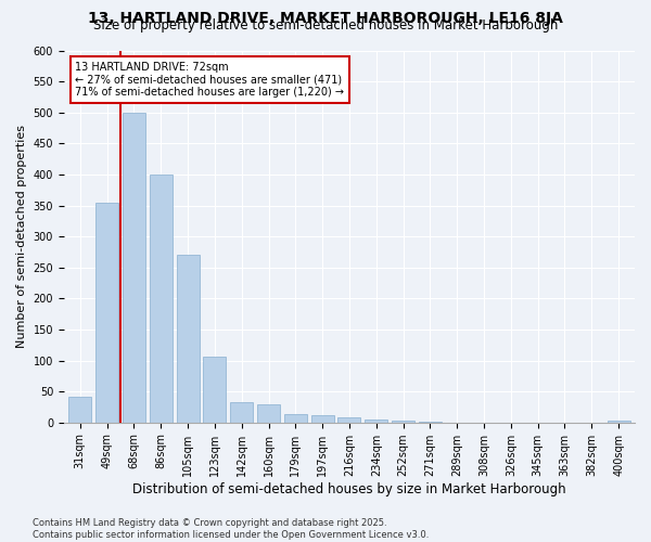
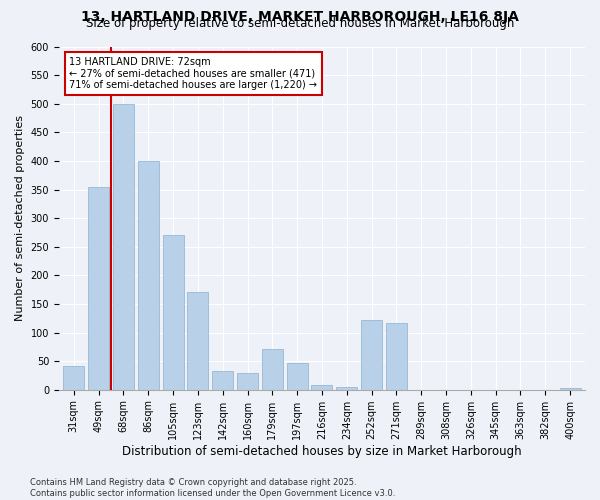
123sqm: 107 -> 170
179sqm: 14 -> 72
197sqm: 11 -> 46
252sqm: 3 -> 122
271sqm: 2 -> 116
